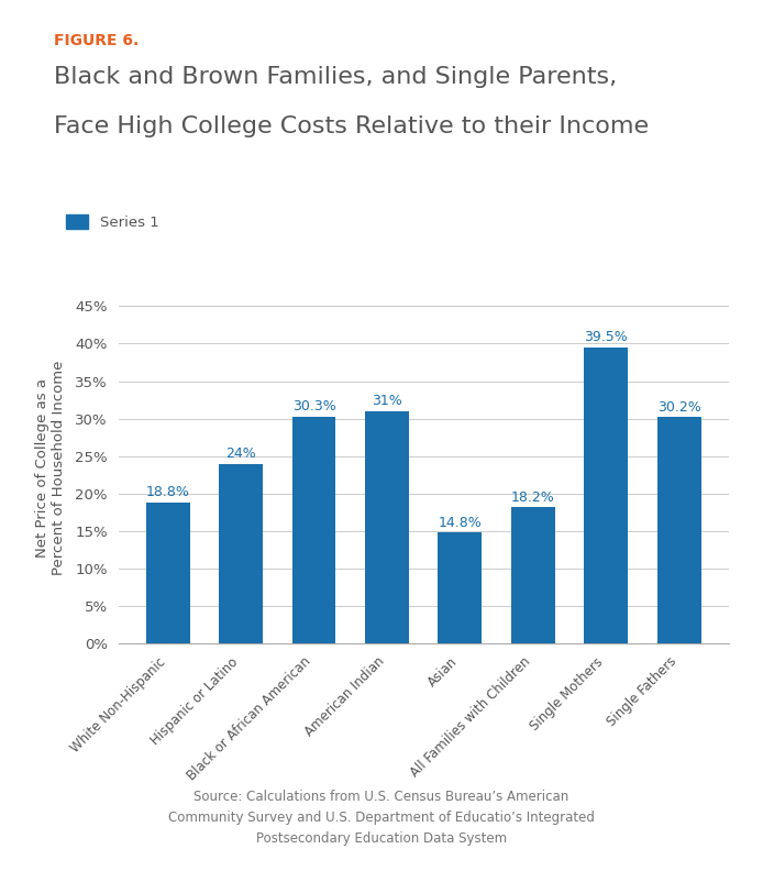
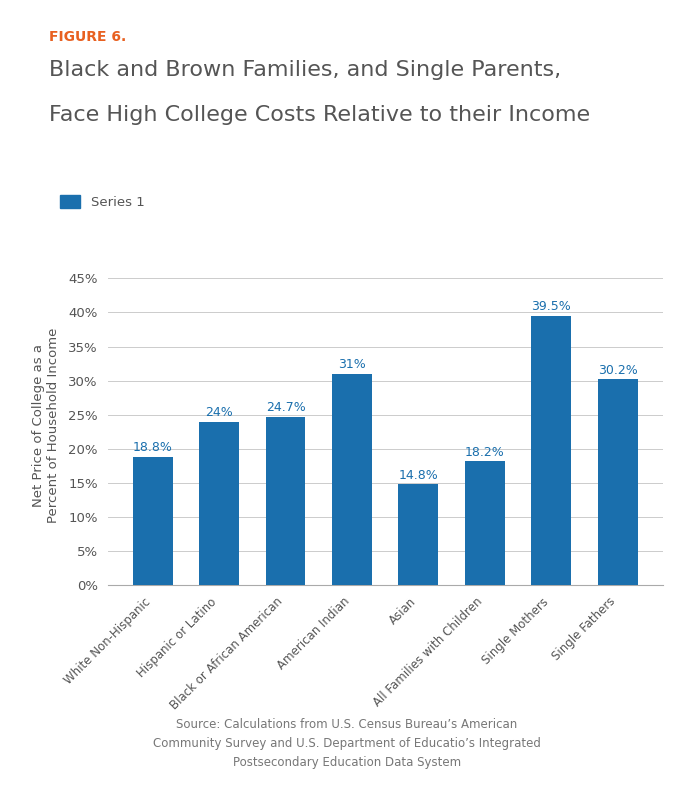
Black or African American: 30.3% -> 24.7%
